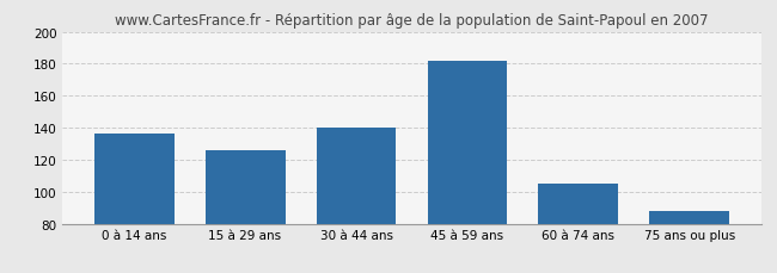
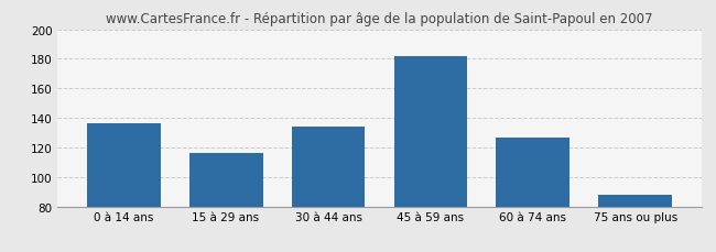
15 à 29 ans: 126 -> 116
30 à 44 ans: 140 -> 134
60 à 74 ans: 105 -> 127
